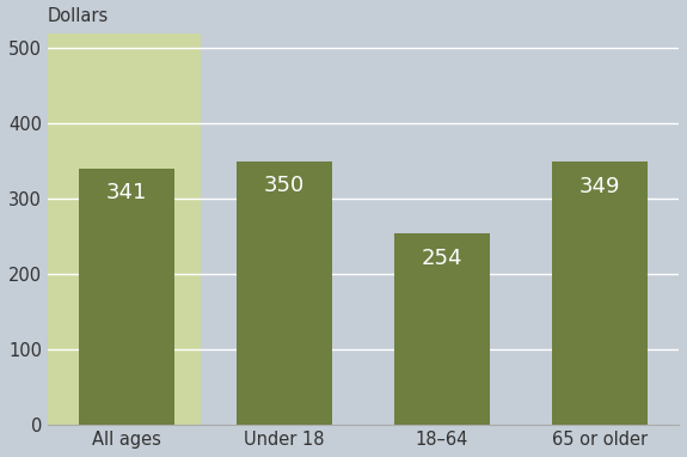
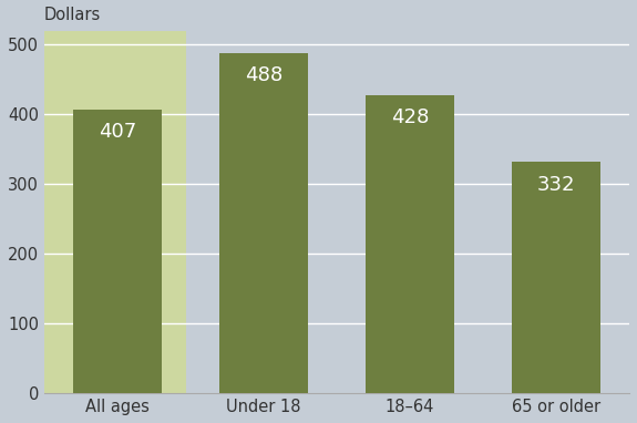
All ages: 341 -> 407
Under 18: 350 -> 488
18–64: 254 -> 428
65 or older: 349 -> 332
